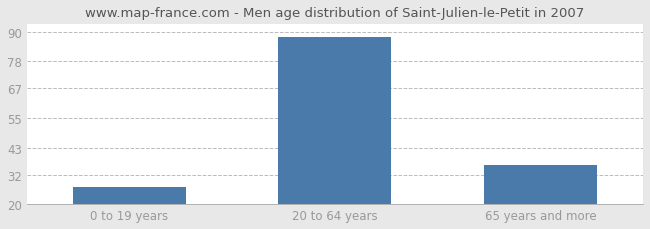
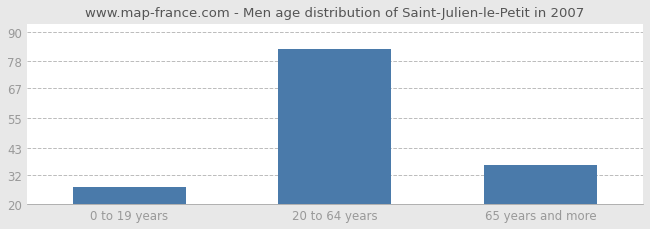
20 to 64 years: 88 -> 83
